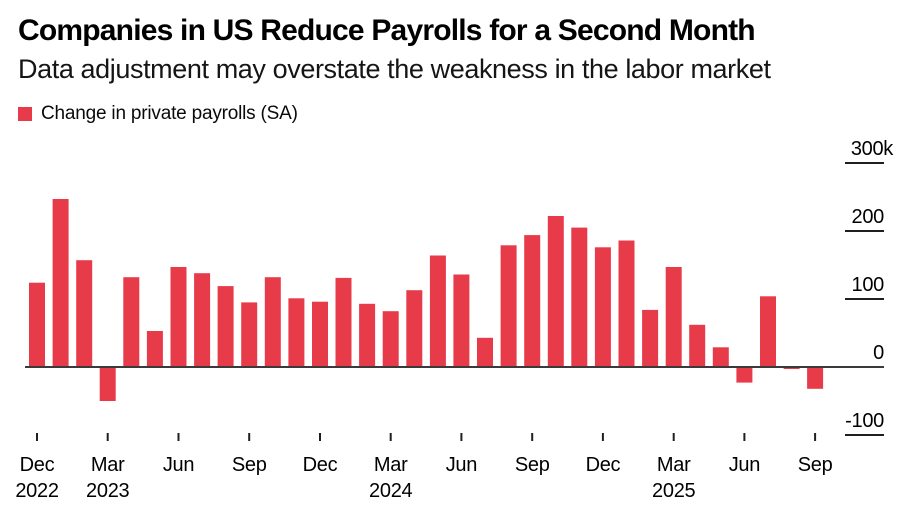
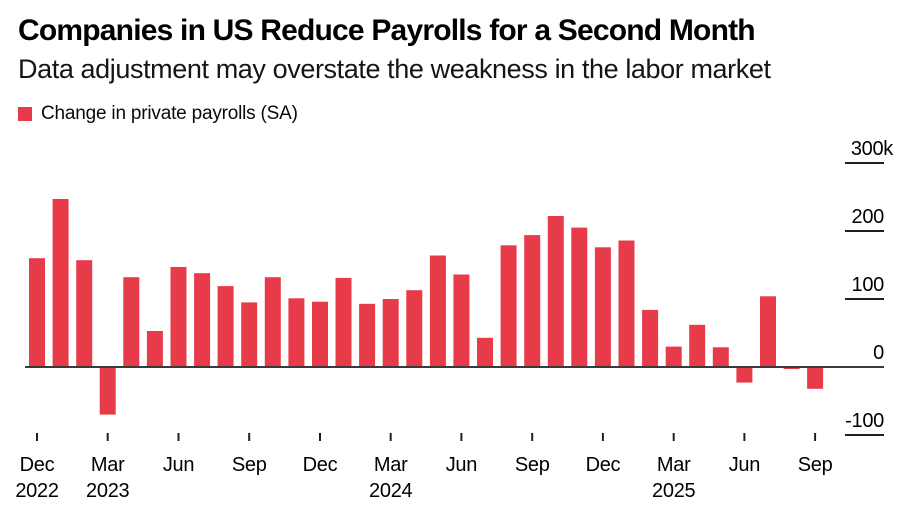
Dec 2022: 120 -> 160
Mar 2023: -50 -> -70
Mar 2024: 80 -> 100
Mar 2025: 150 -> 30
